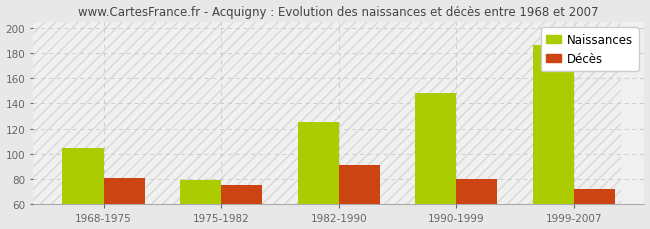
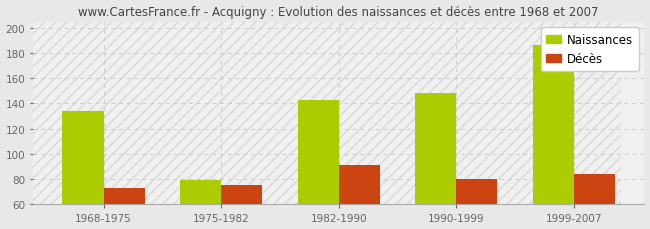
Naissances/1968-1975: 105 -> 134
Décès/1968-1975: 81 -> 73
Naissances/1982-1990: 125 -> 143
Décès/1999-2007: 72 -> 84
